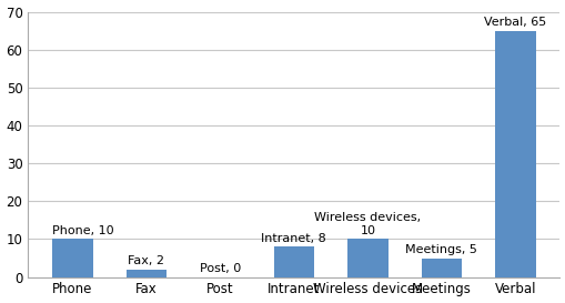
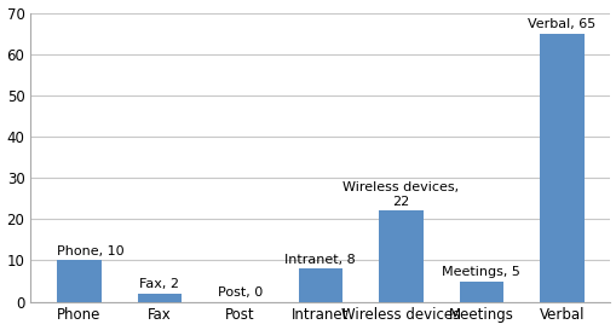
Wireless devices: 10 -> 22
